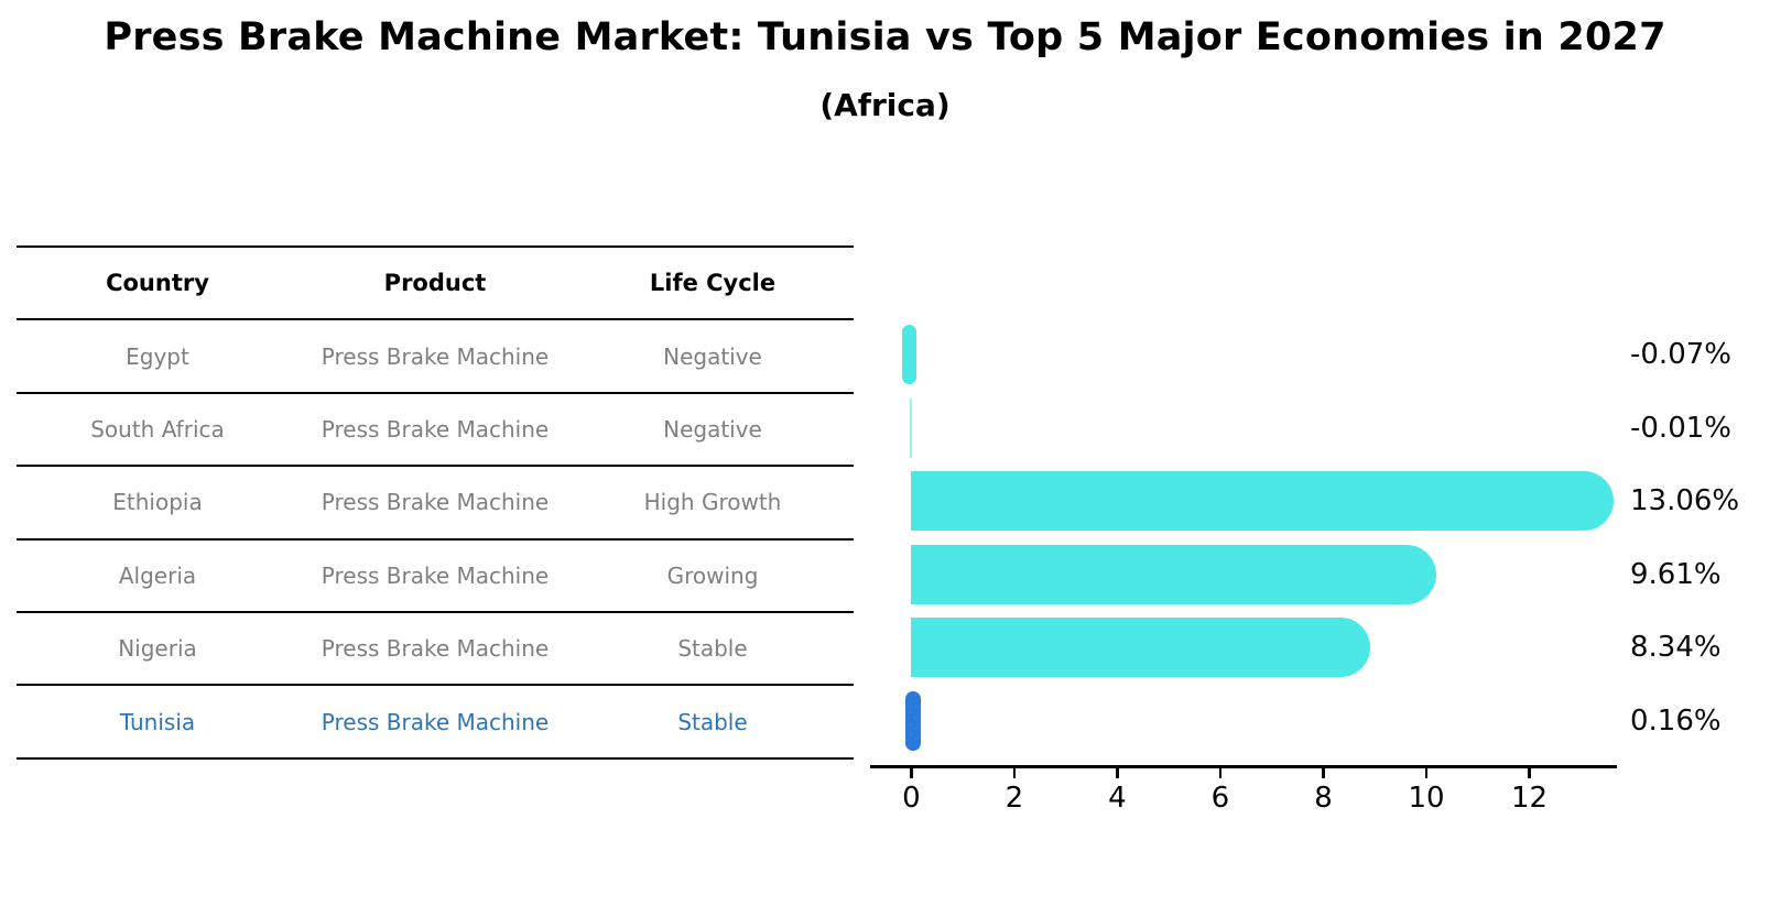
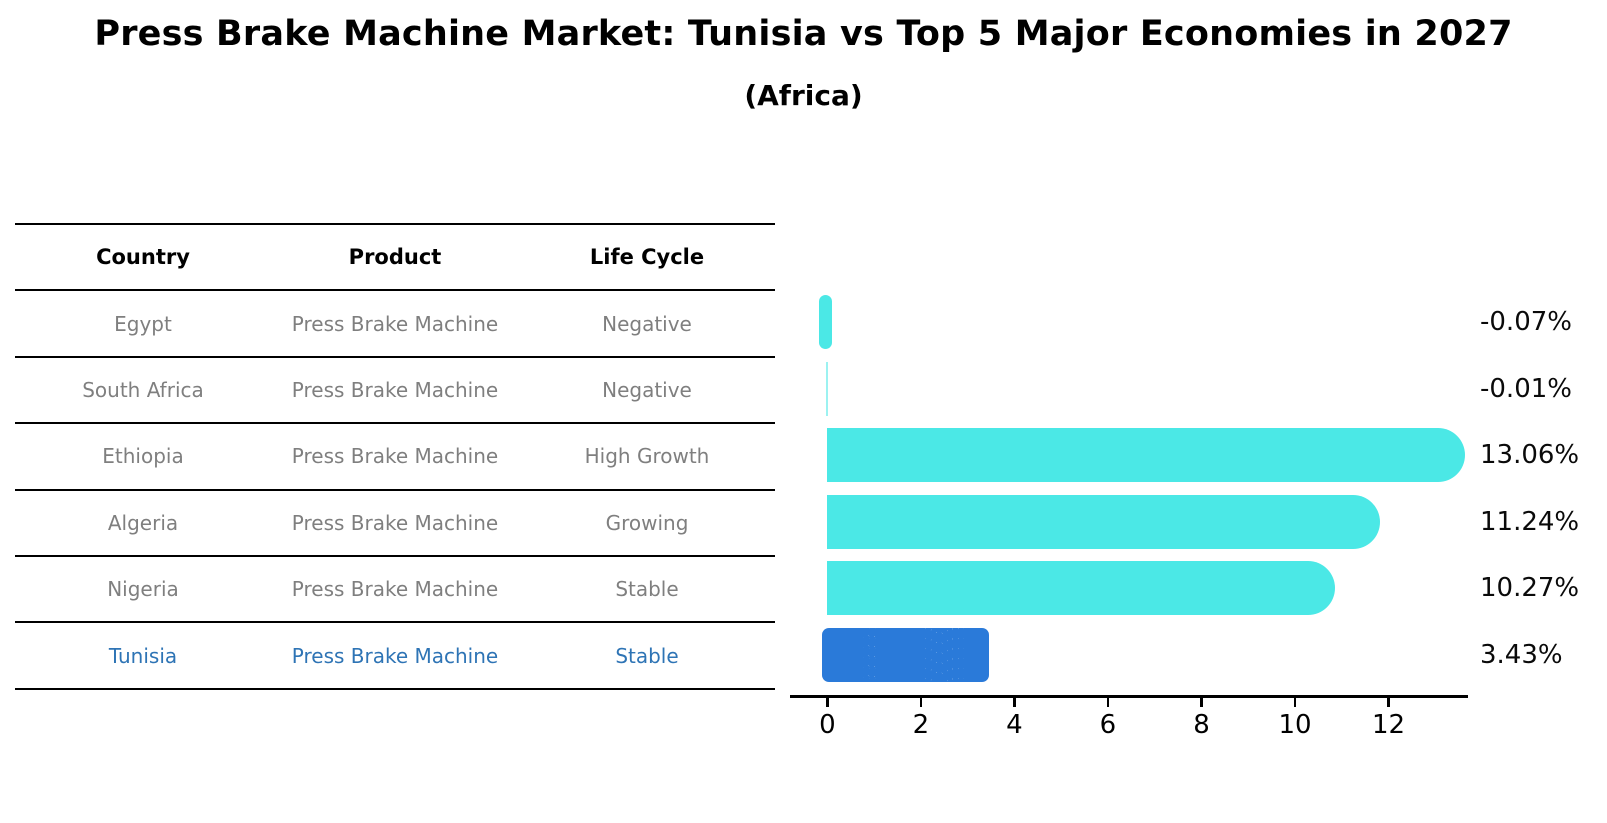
Algeria: 9.61% -> 11.24%
Nigeria: 8.34% -> 10.27%
Tunisia: 0.16% -> 3.43%
